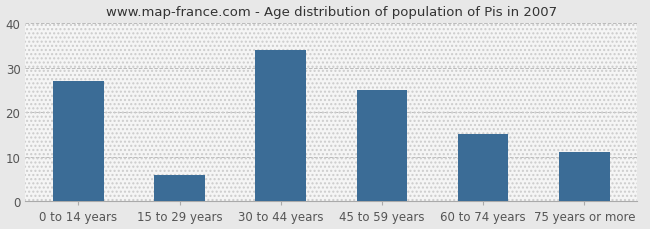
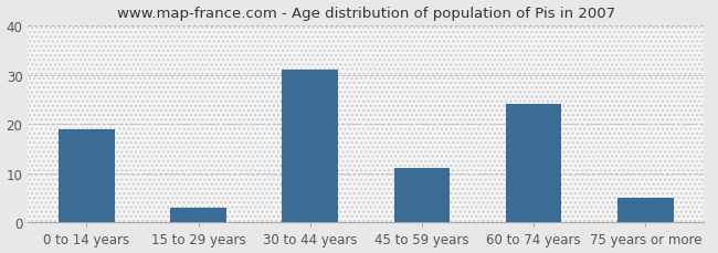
0 to 14 years: 27 -> 19
15 to 29 years: 6 -> 3
30 to 44 years: 34 -> 31
45 to 59 years: 25 -> 11
60 to 74 years: 15 -> 24
75 years or more: 11 -> 5
